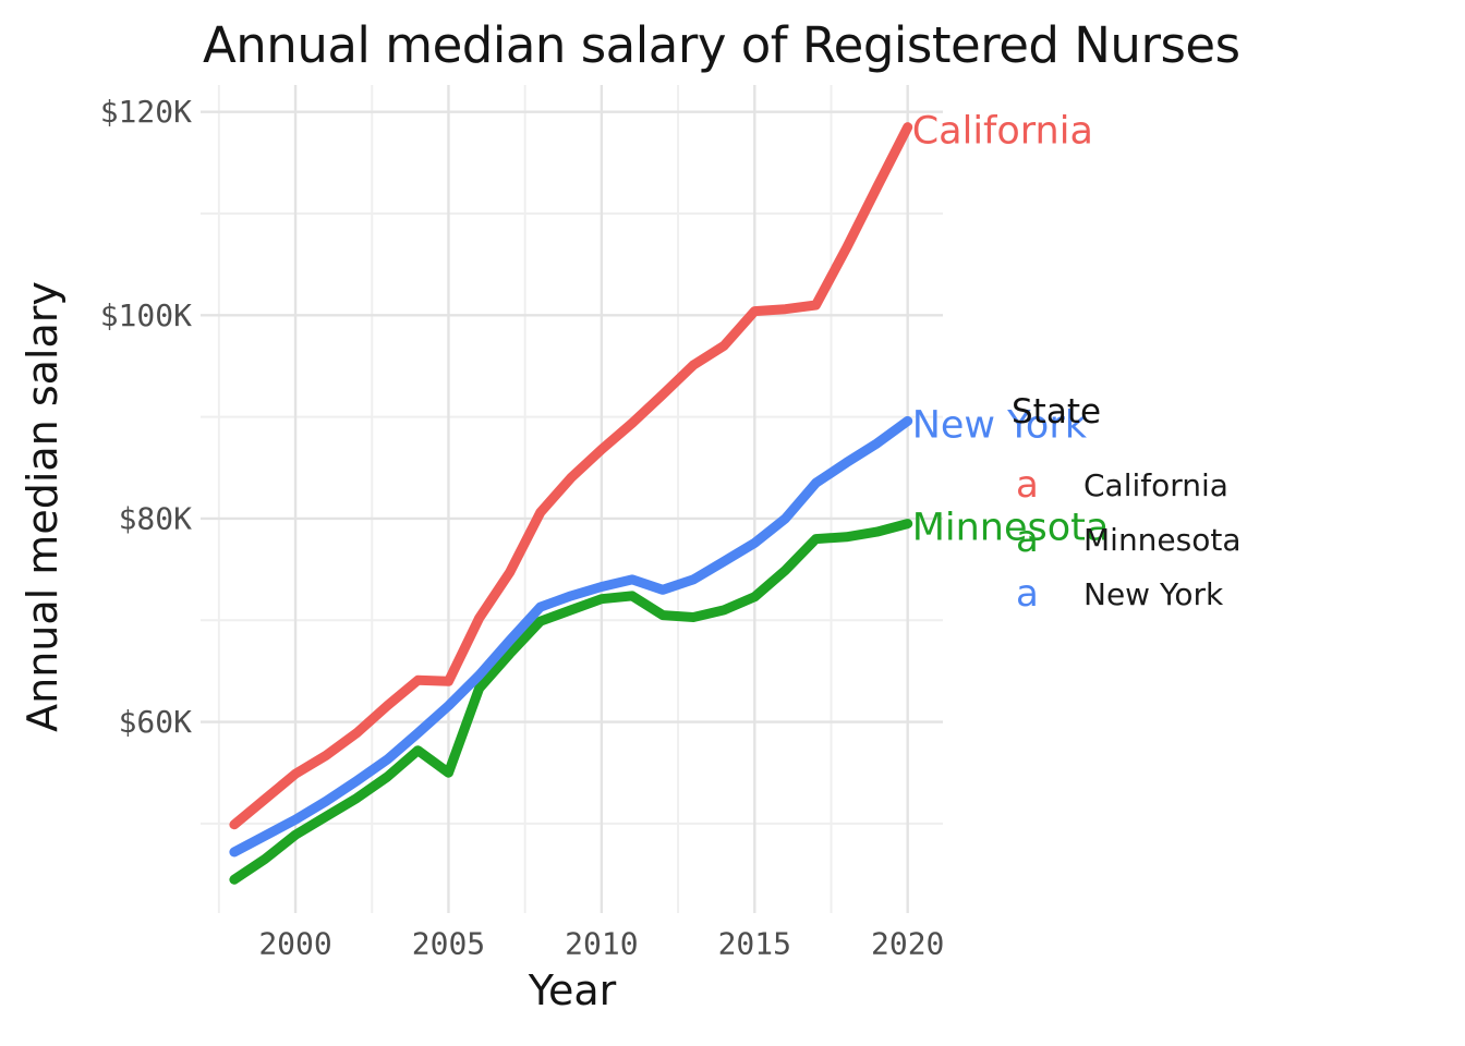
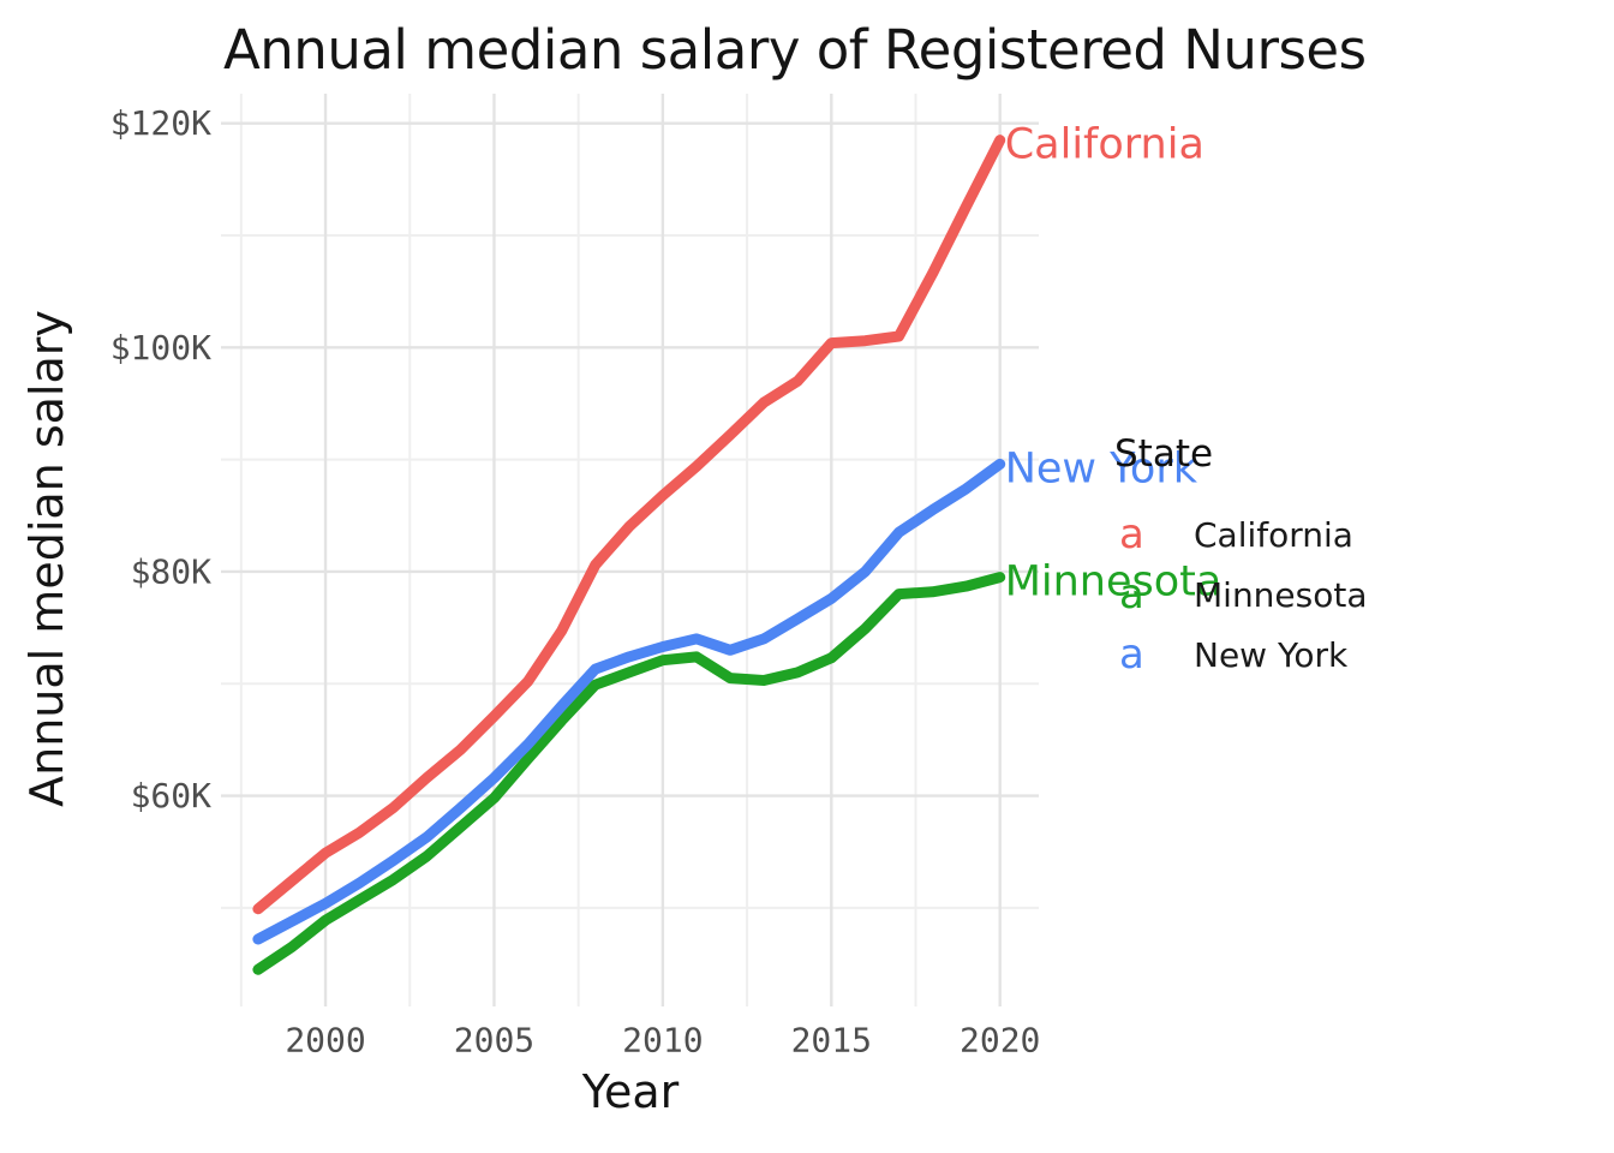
California/2005: $64K -> $67K
Minnesota/2005: $55K -> $60K
